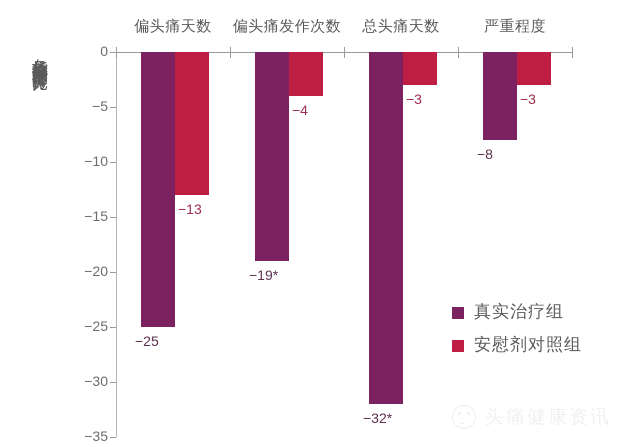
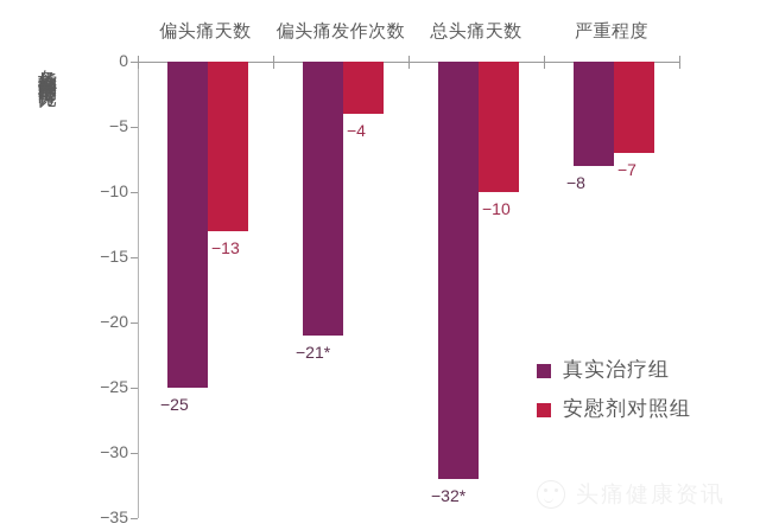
真实治疗组/偏头痛发作次数: −19 -> −21
安慰剂对照组/总头痛天数: −3 -> −10
安慰剂对照组/严重程度: −3 -> −7
